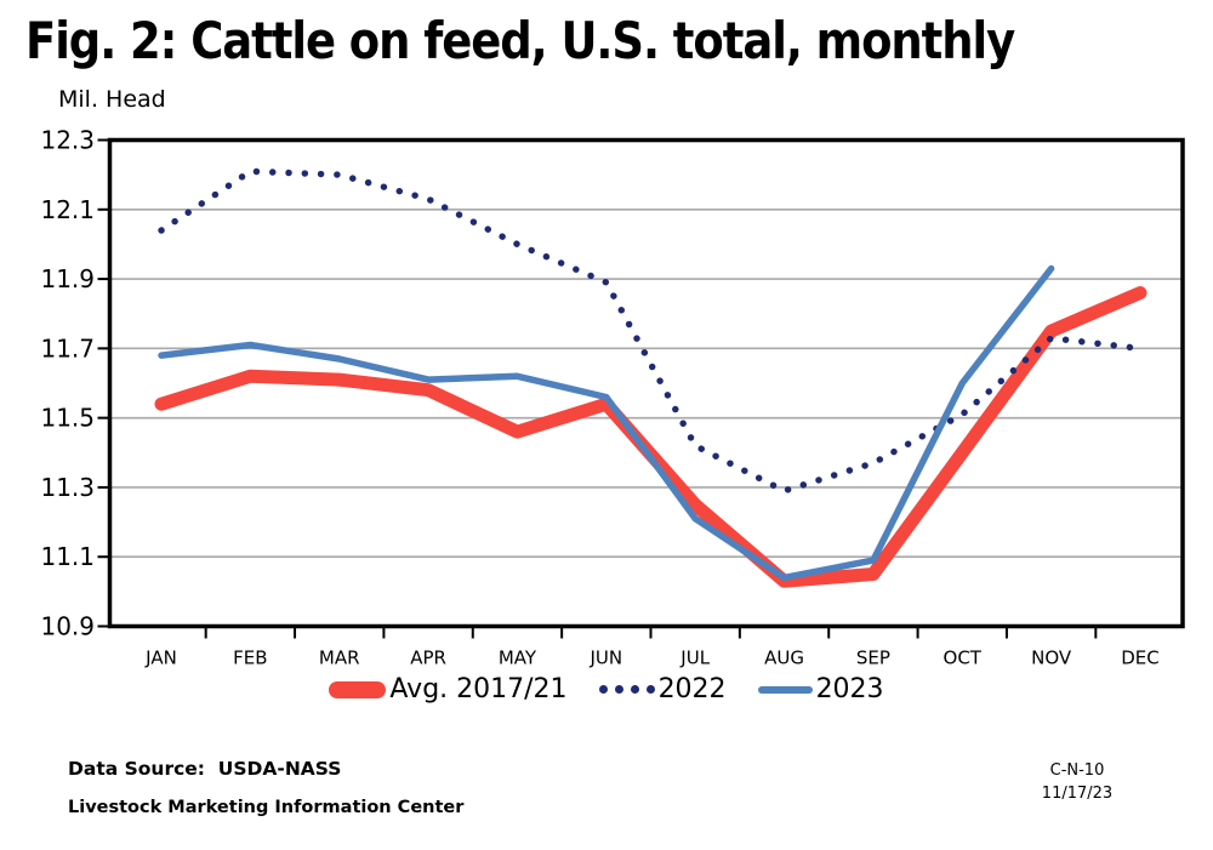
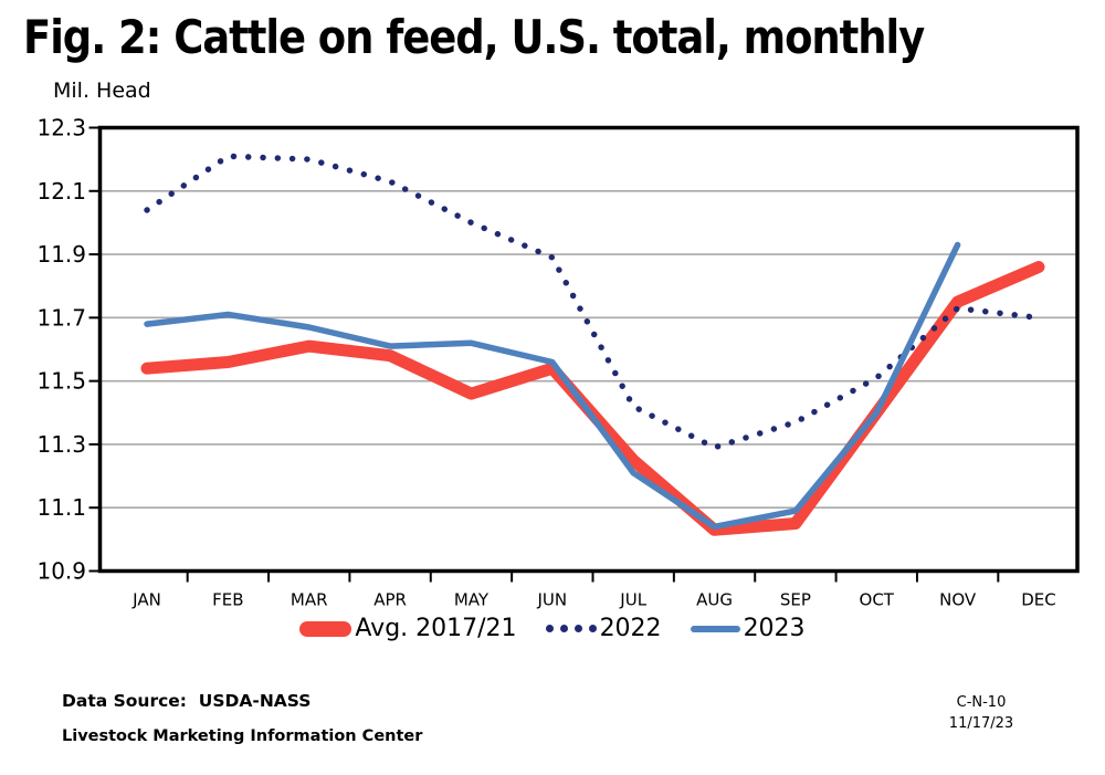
Avg. 2017/21/FEB: 11.62 -> 11.56
2023/OCT: 11.60 -> 11.40
